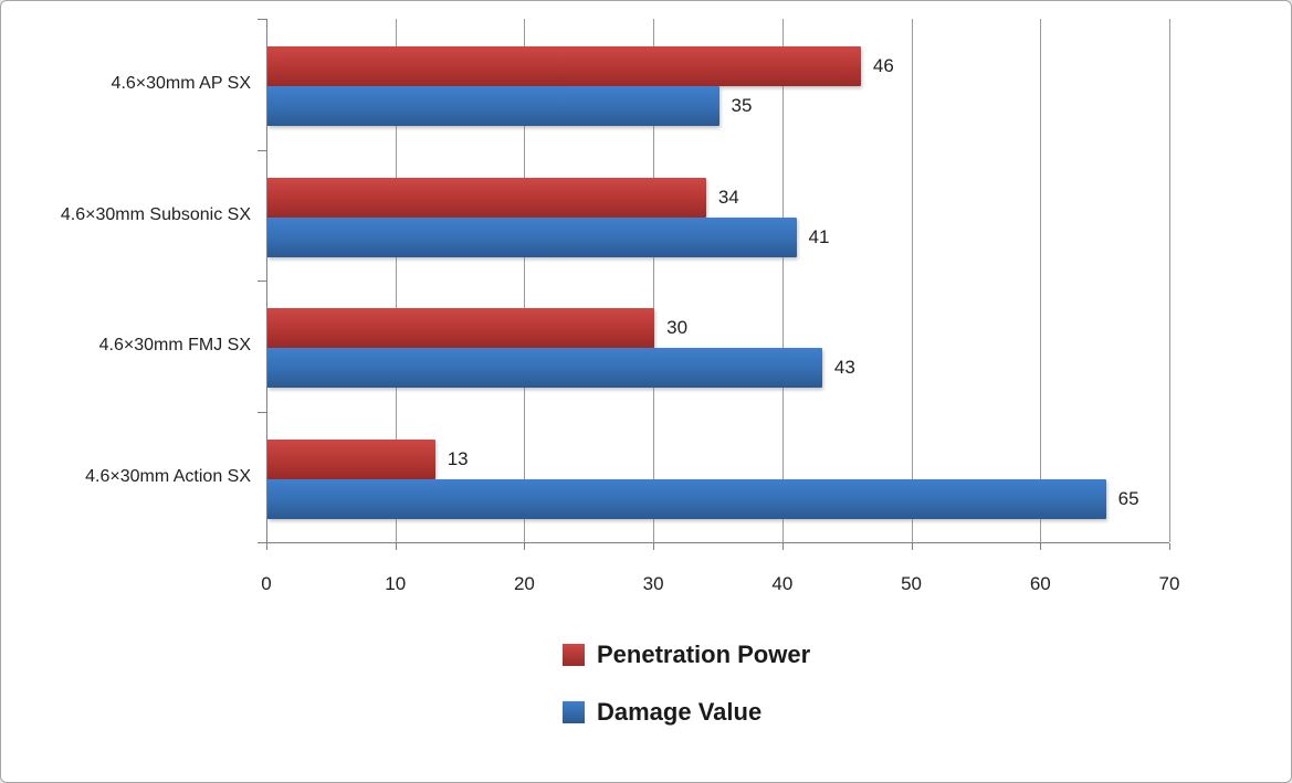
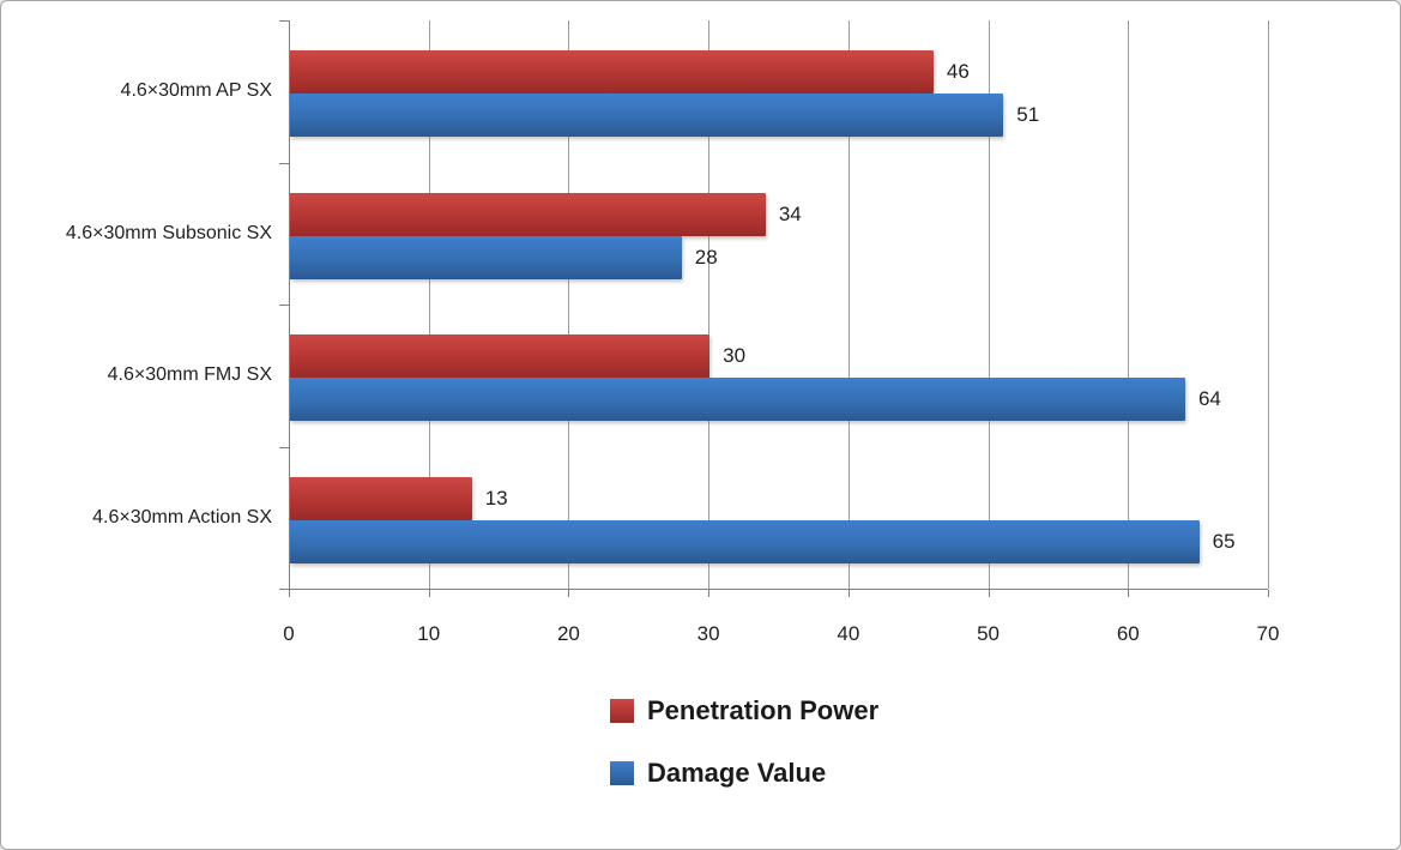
Damage Value/4.6×30mm AP SX: 35 -> 51
Damage Value/4.6×30mm Subsonic SX: 41 -> 28
Damage Value/4.6×30mm FMJ SX: 43 -> 64
